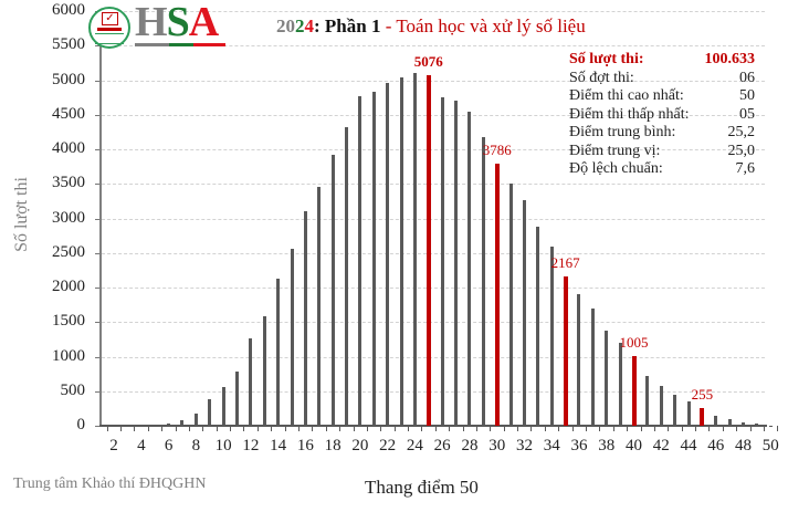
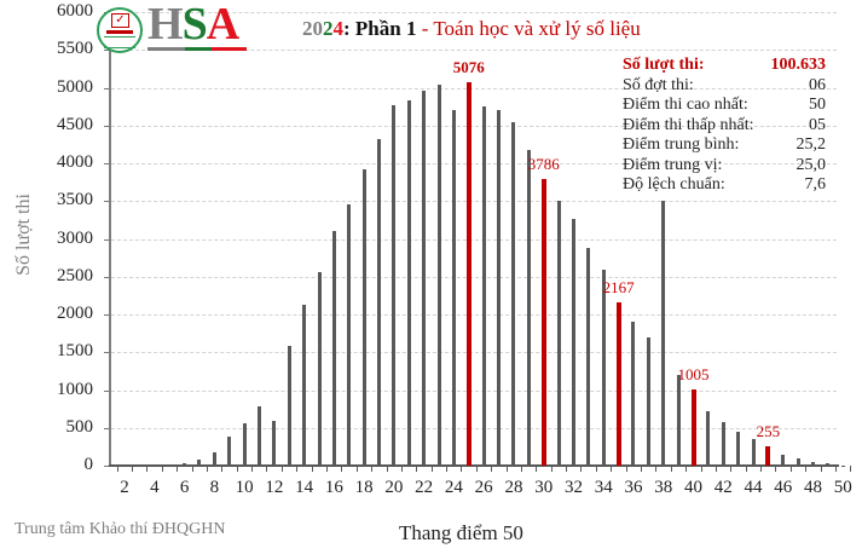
12: 1300 -> 600
24: 5100 -> 4700
38: 1400 -> 3500
